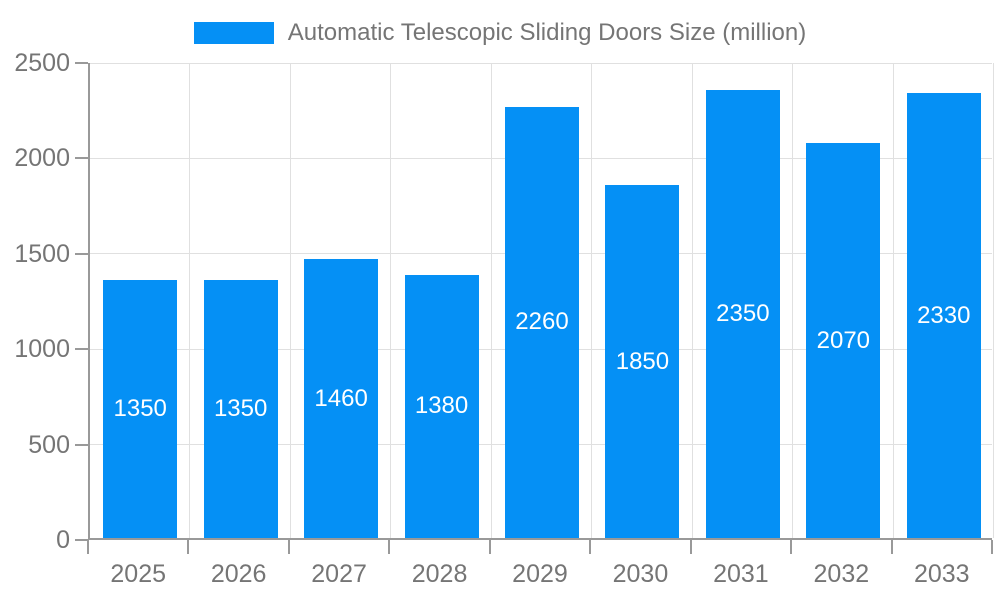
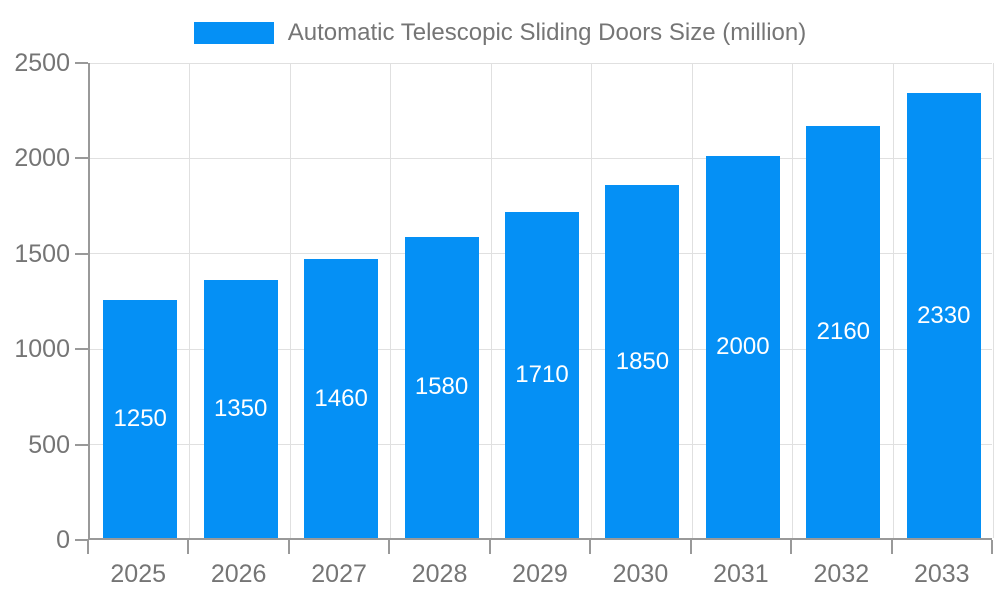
2025: 1350 -> 1250
2028: 1380 -> 1580
2029: 2260 -> 1710
2031: 2350 -> 2000
2032: 2070 -> 2160
